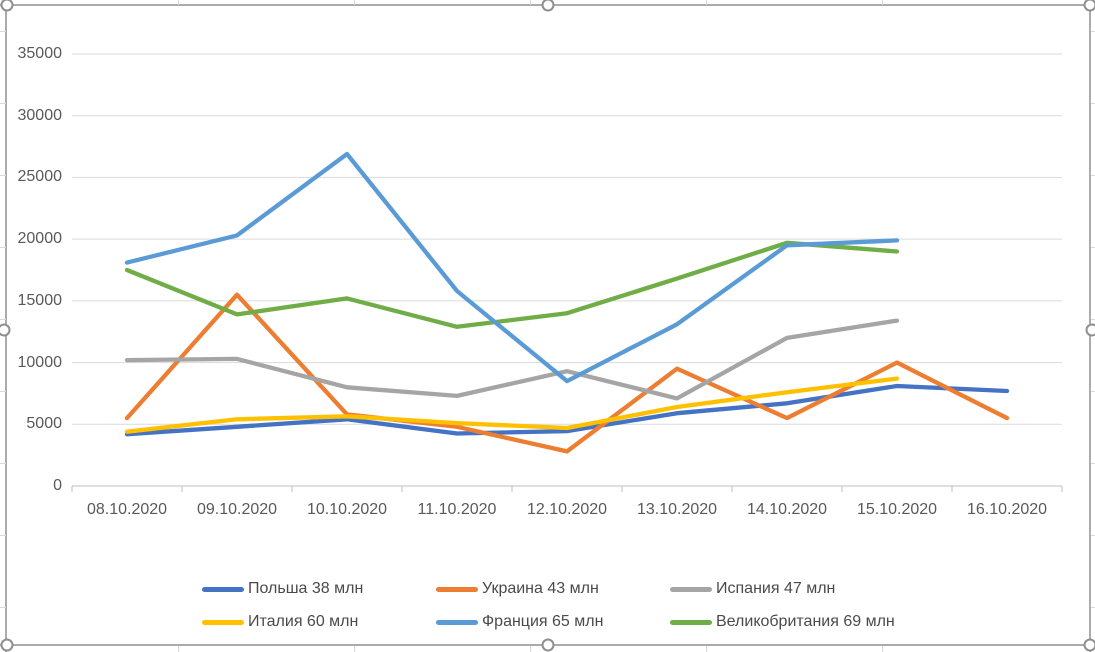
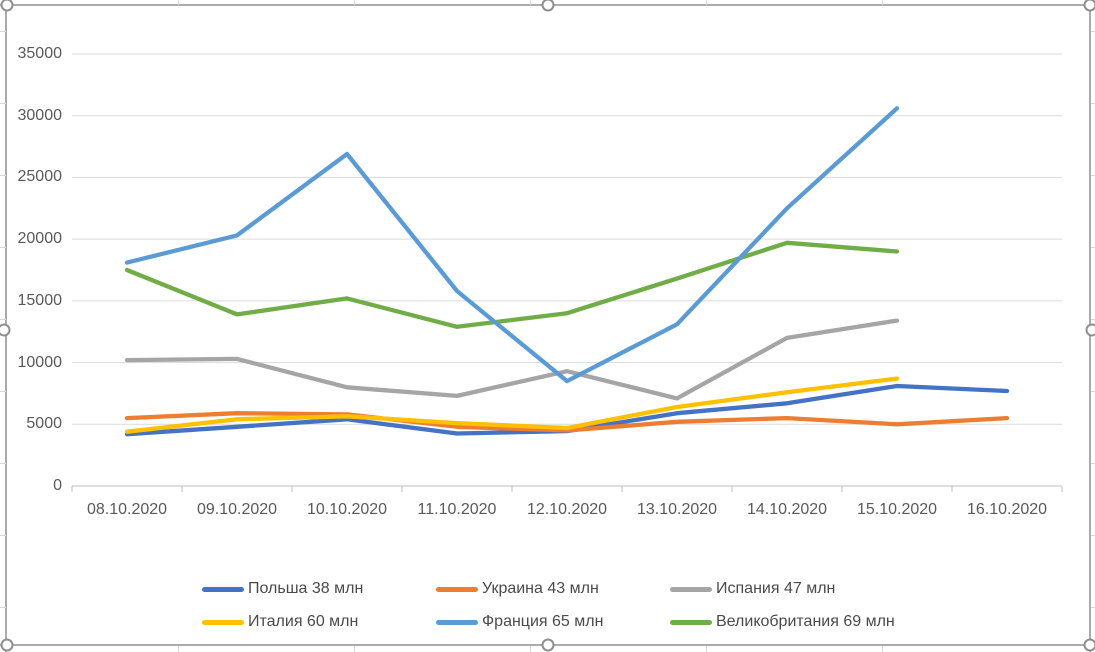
Украина 43 млн/09.10.2020: 15500 -> 5900
Украина 43 млн/12.10.2020: 2800 -> 4500
Украина 43 млн/13.10.2020: 9500 -> 5200
Франция 65 млн/14.10.2020: 19500 -> 22500
Украина 43 млн/15.10.2020: 10000 -> 5000
Франция 65 млн/15.10.2020: 19900 -> 30600
